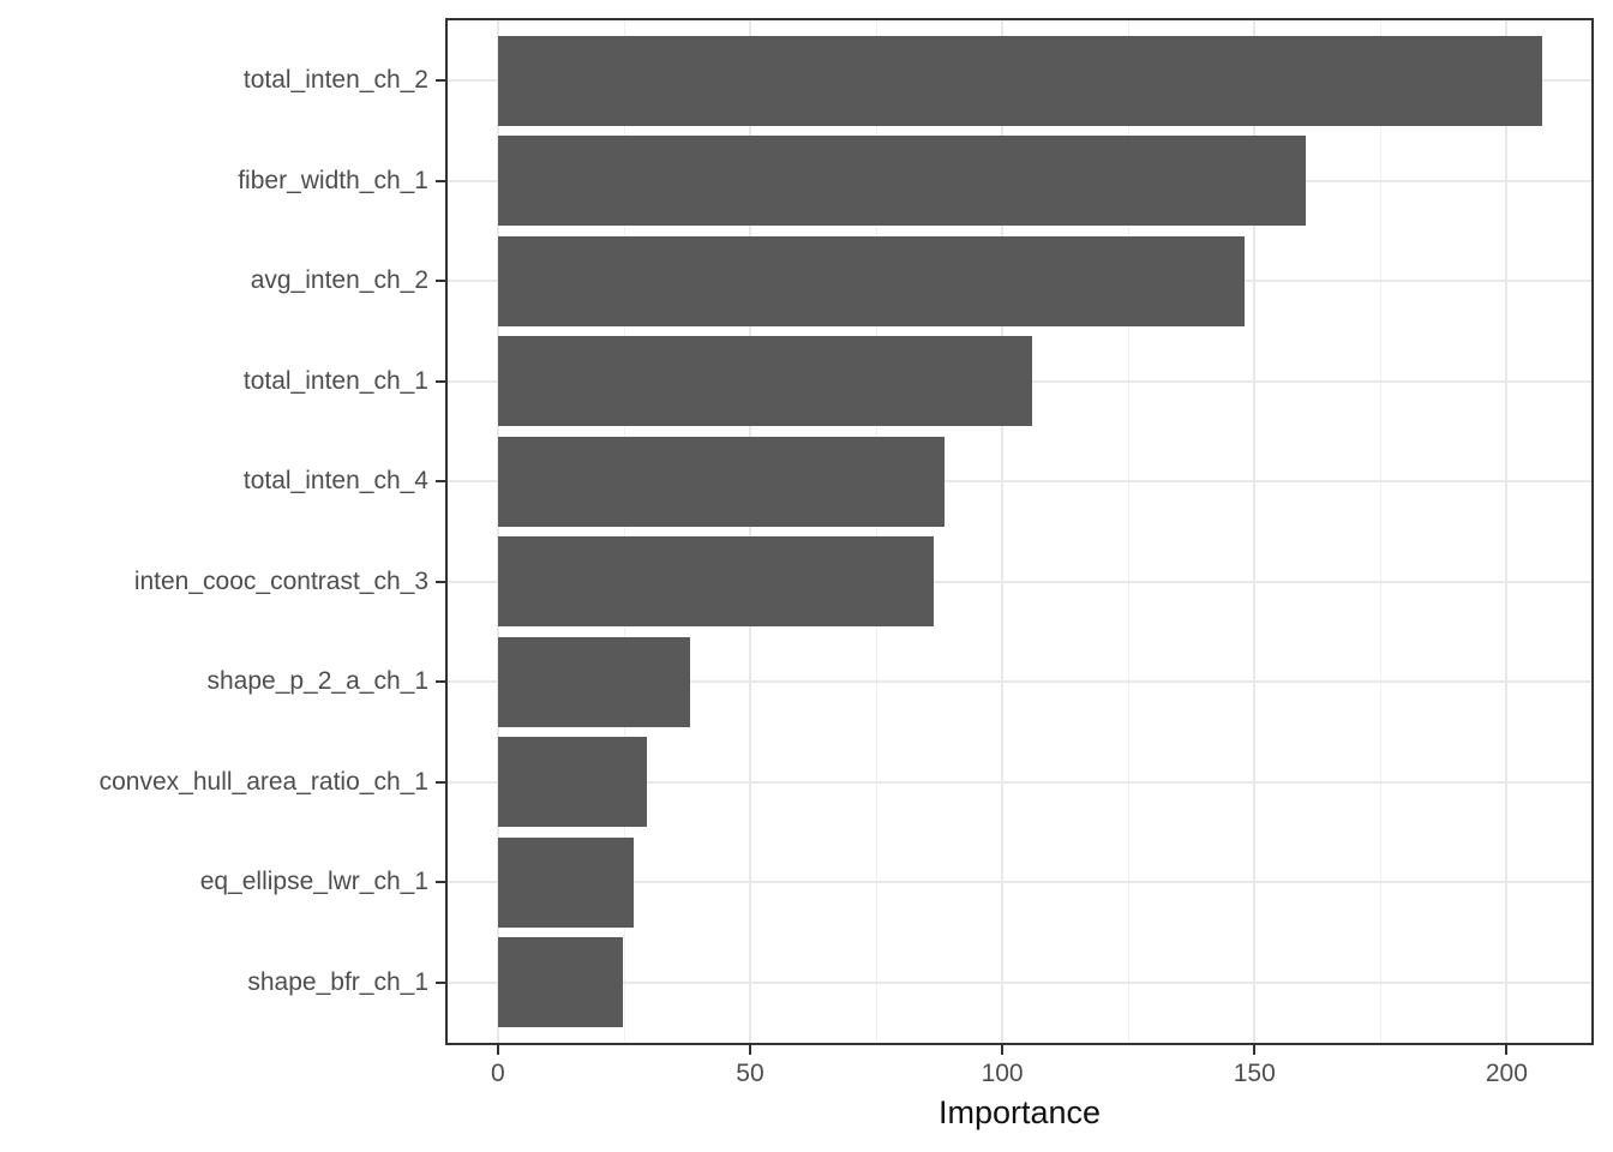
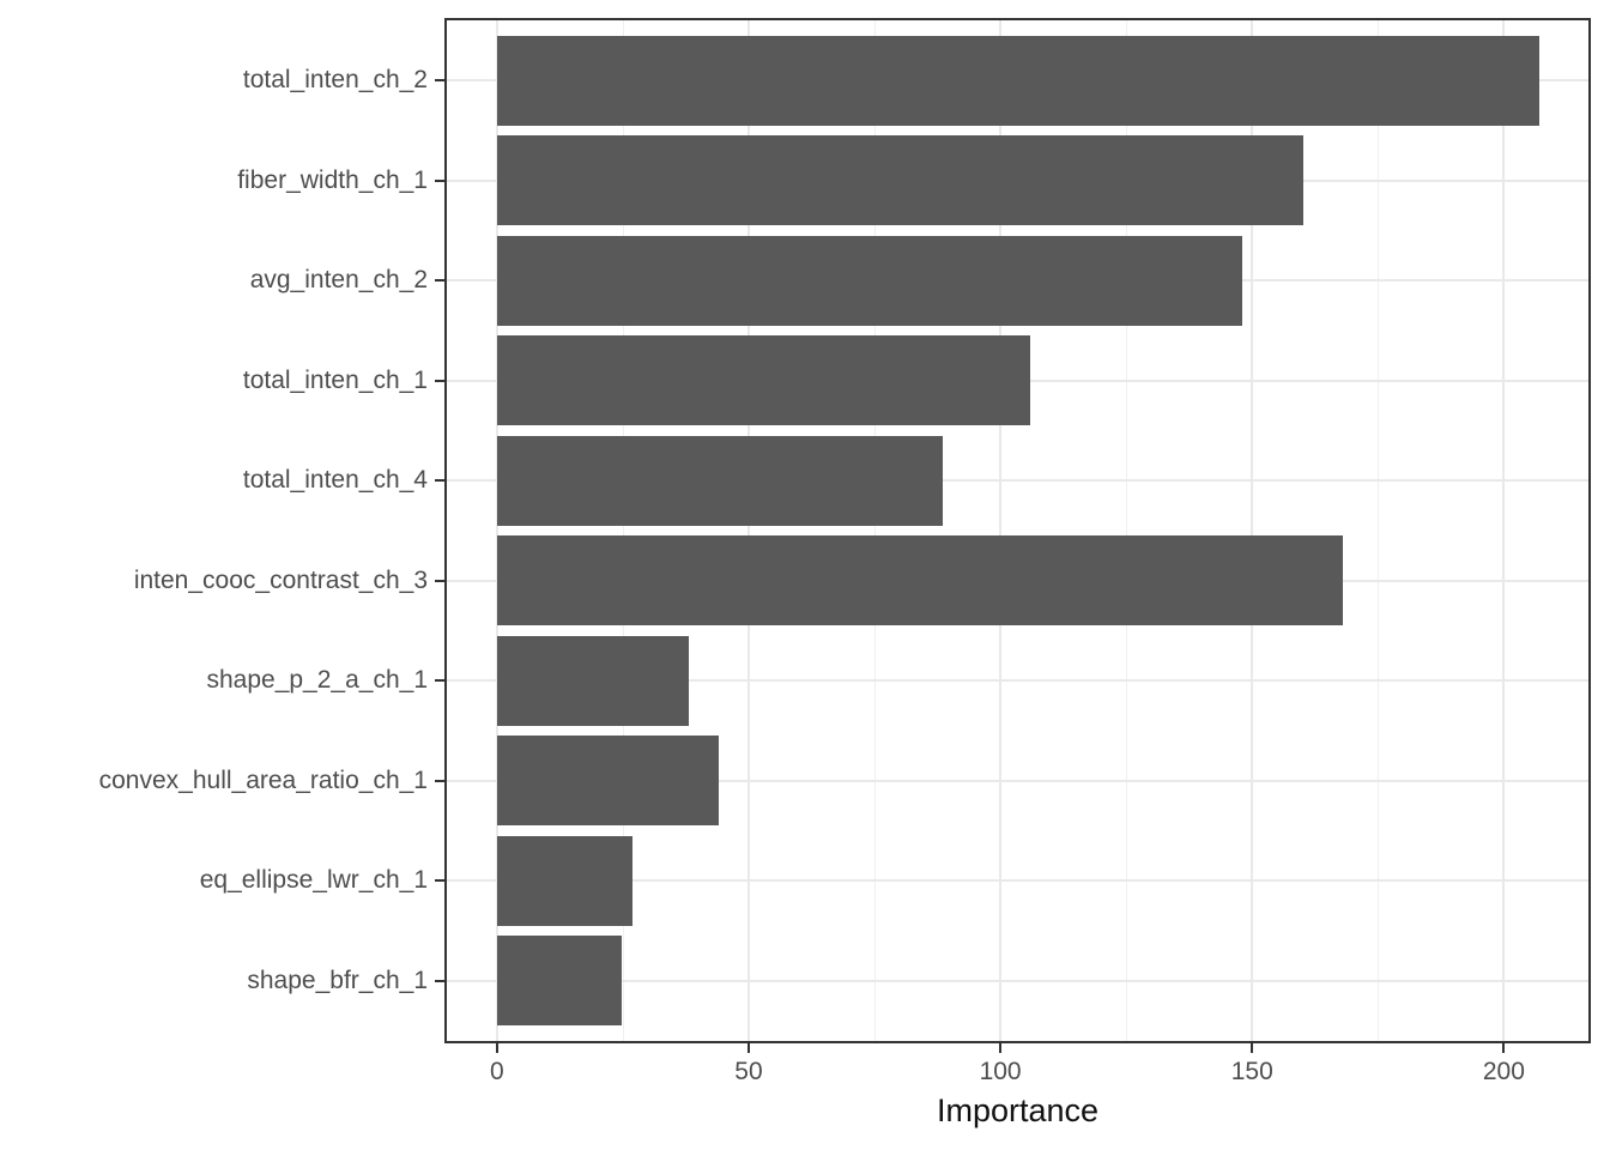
inten_cooc_contrast_ch_3: 86 -> 168
convex_hull_area_ratio_ch_1: 30 -> 44
